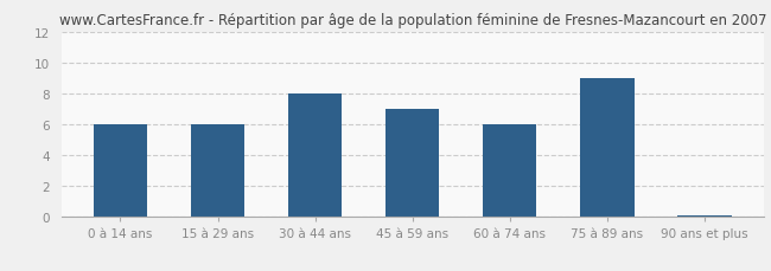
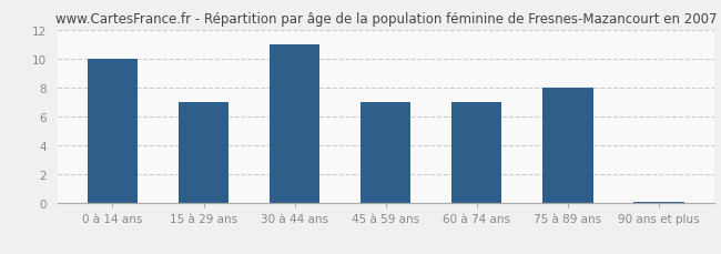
0 à 14 ans: 6.0 -> 10.0
15 à 29 ans: 6.0 -> 7.0
30 à 44 ans: 8.0 -> 11.0
60 à 74 ans: 6.0 -> 7.0
75 à 89 ans: 9.0 -> 8.0
